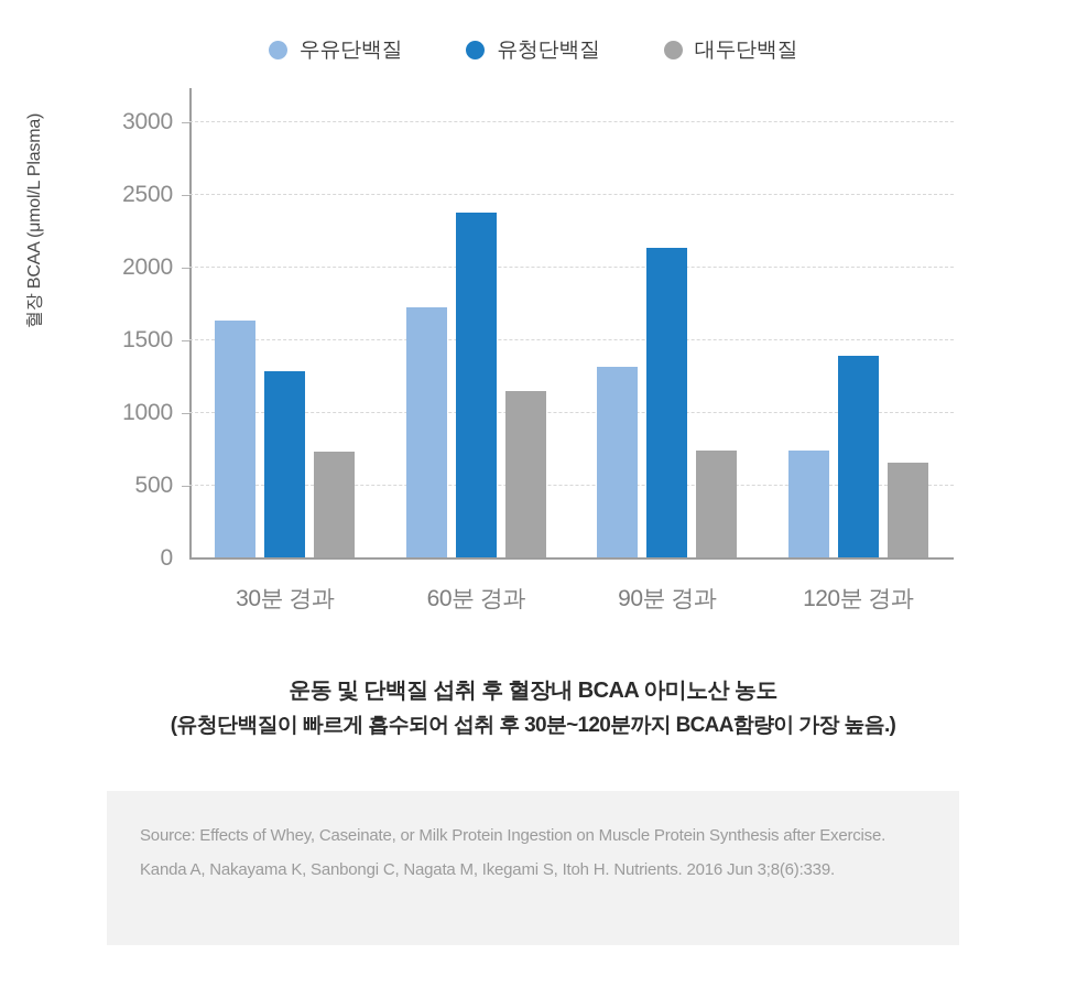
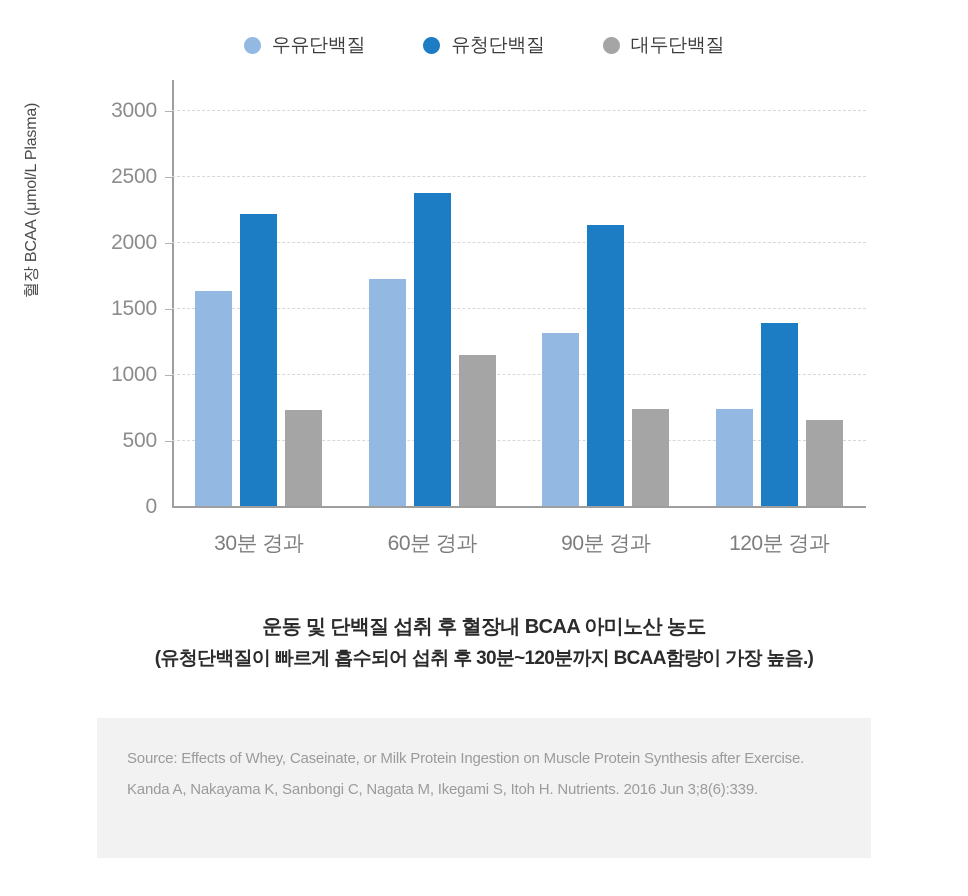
유청단백질/30분 경과: 1280 -> 2210
